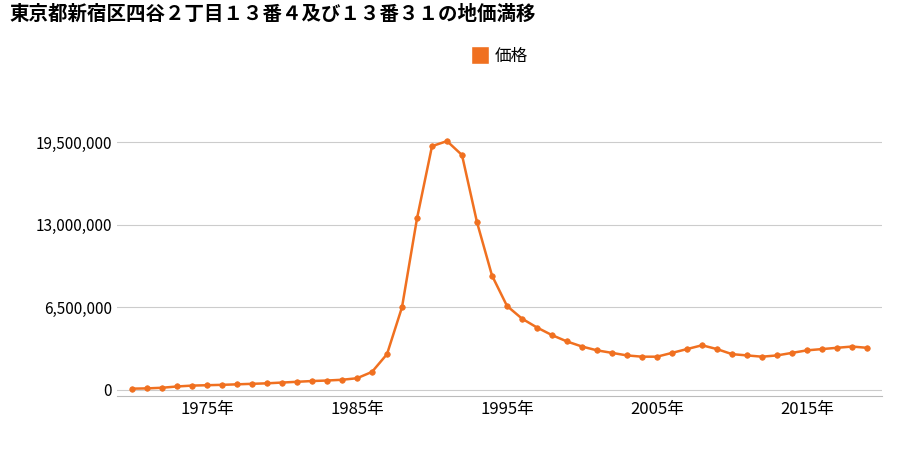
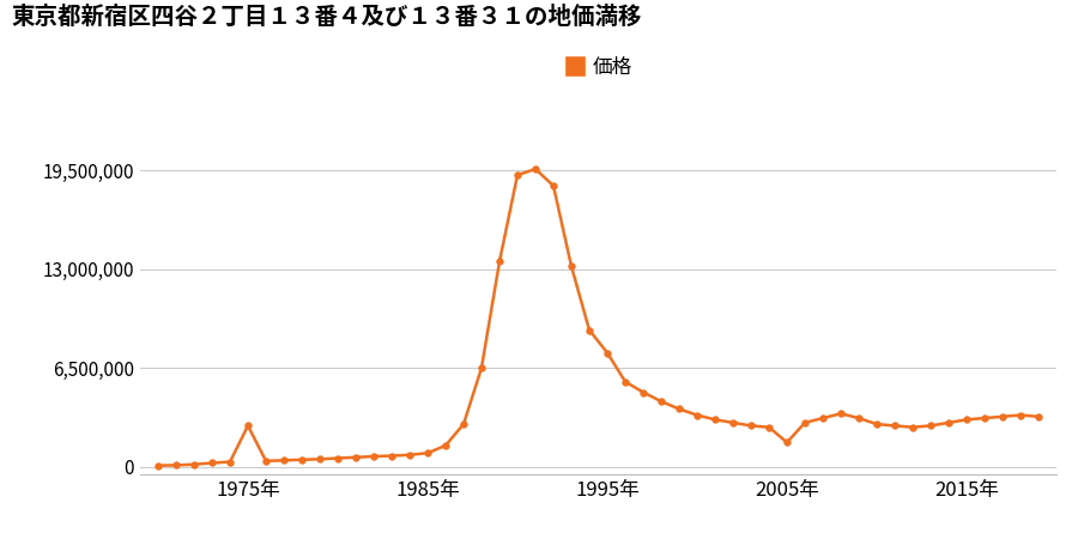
1975年: 400,000 -> 2,700,000
1995年: 6,600,000 -> 7,500,000
2005年: 2,600,000 -> 1,600,000
